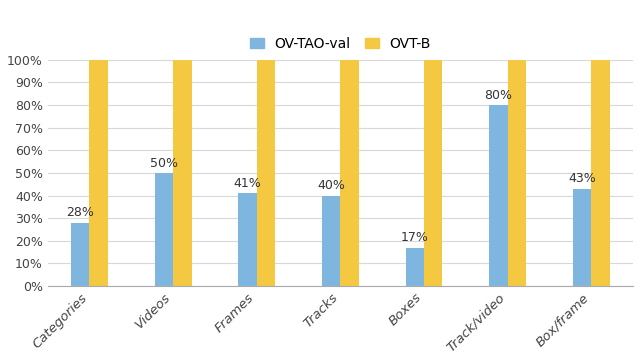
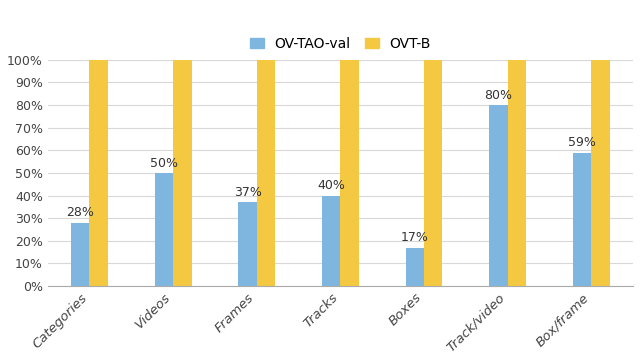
OV-TAO-val/Frames: 41% -> 37%
OV-TAO-val/Box/frame: 43% -> 59%
